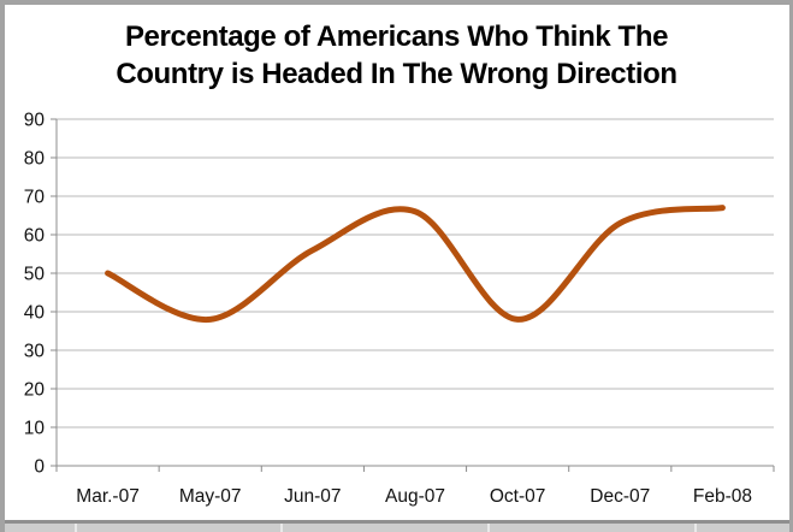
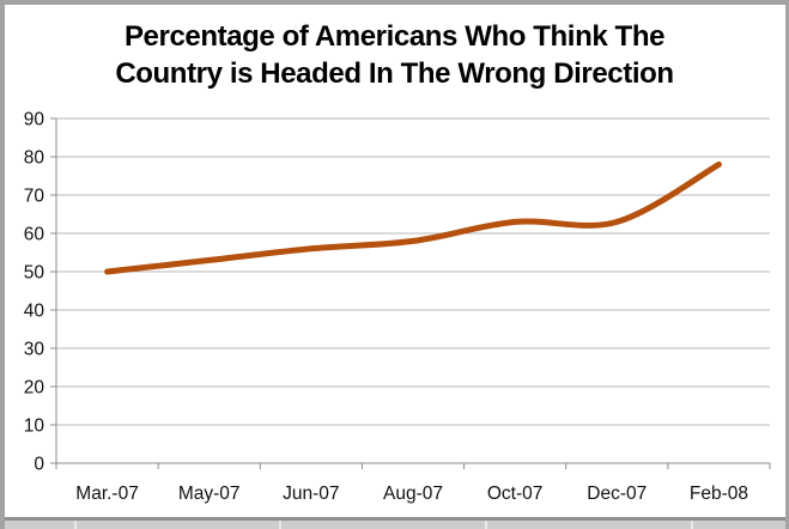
May-07: 38 -> 53
Aug-07: 66 -> 58
Oct-07: 38 -> 63
Feb-08: 67 -> 78
